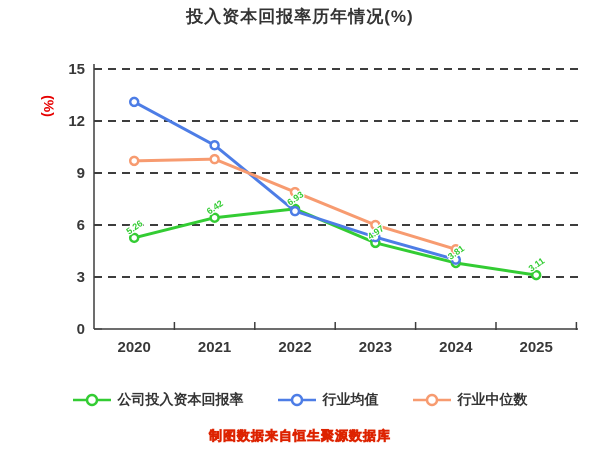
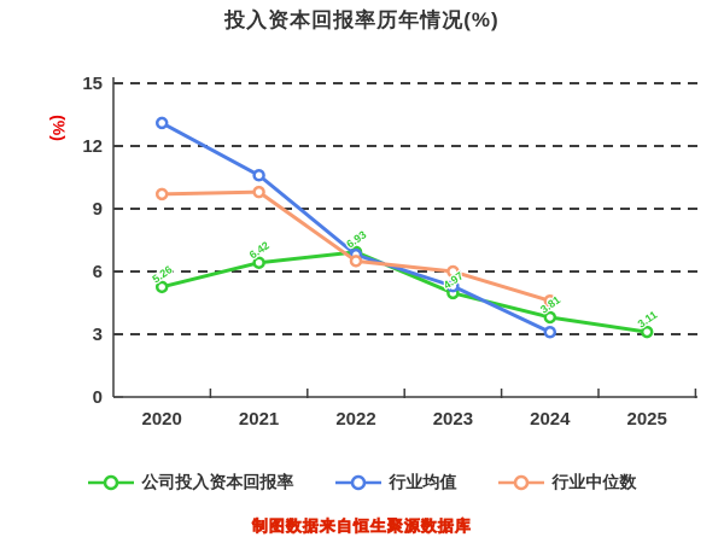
行业中位数/2022: 7.9 -> 6.5
行业均值/2024: 4.0 -> 3.1
